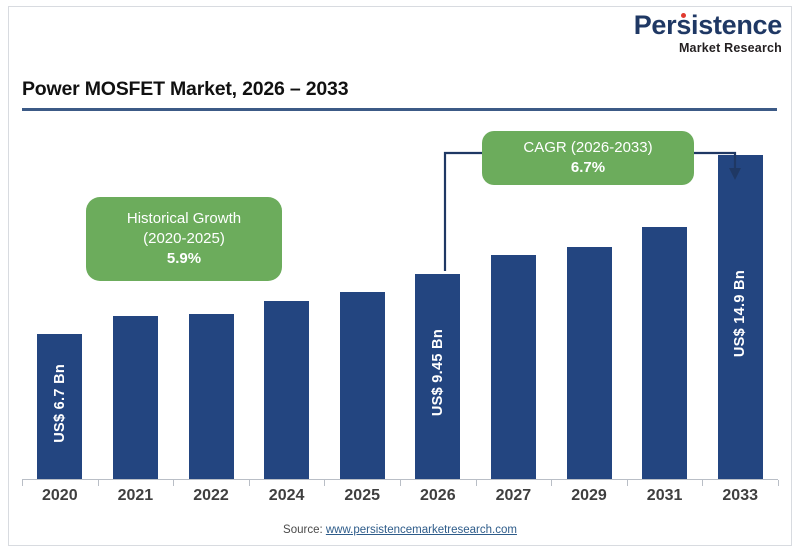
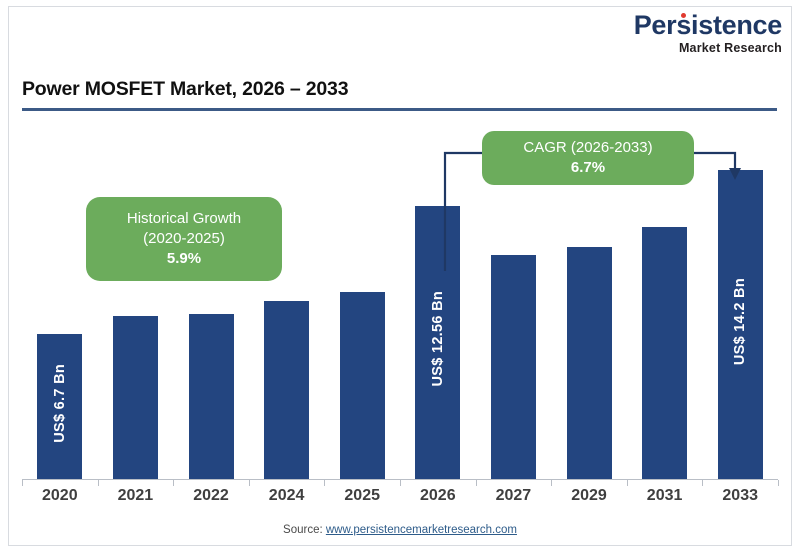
2026: 9.45 -> 12.56
2033: 14.9 -> 14.2
